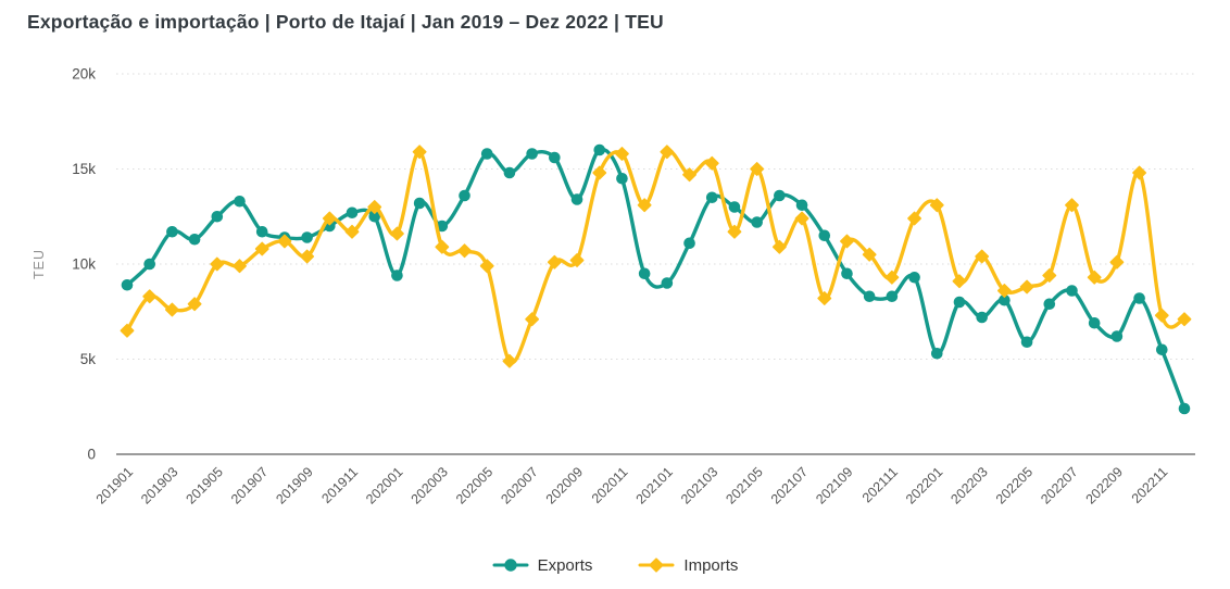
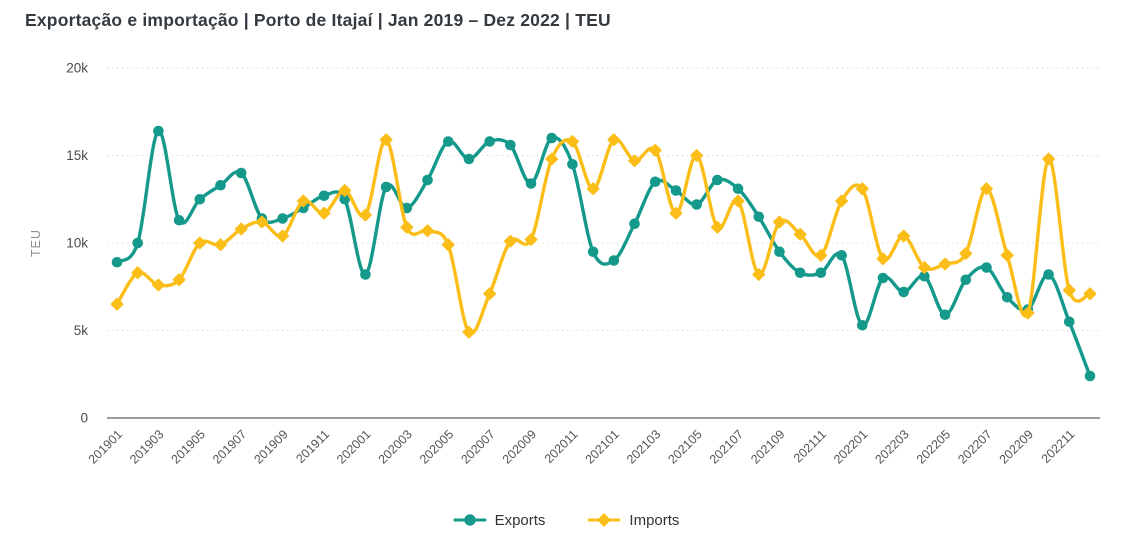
Exports/201903: 11.7k -> 16.4k
Exports/201907: 11.7k -> 14.0k
Exports/202001: 9.4k -> 8.2k
Imports/202209: 10.1k -> 6.0k
